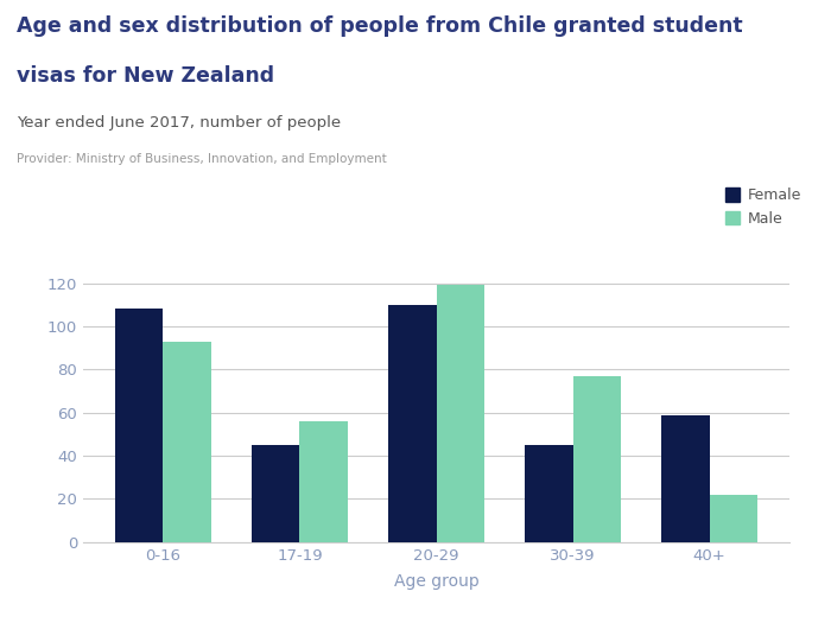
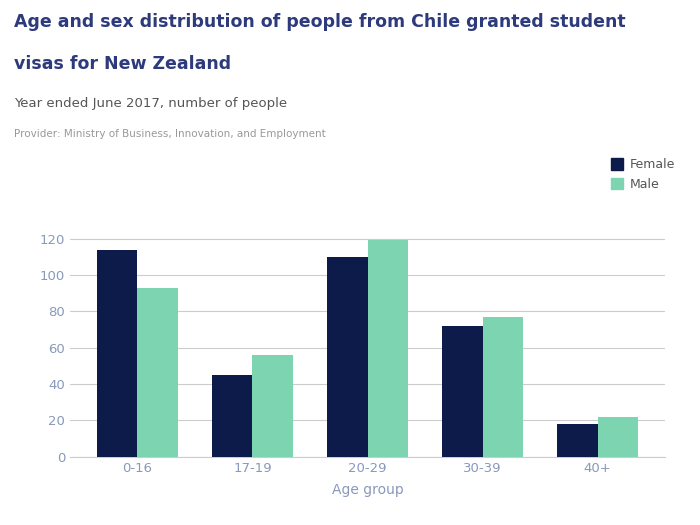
Female/0-16: 108 -> 114
Female/30-39: 45 -> 72
Female/40+: 59 -> 18
